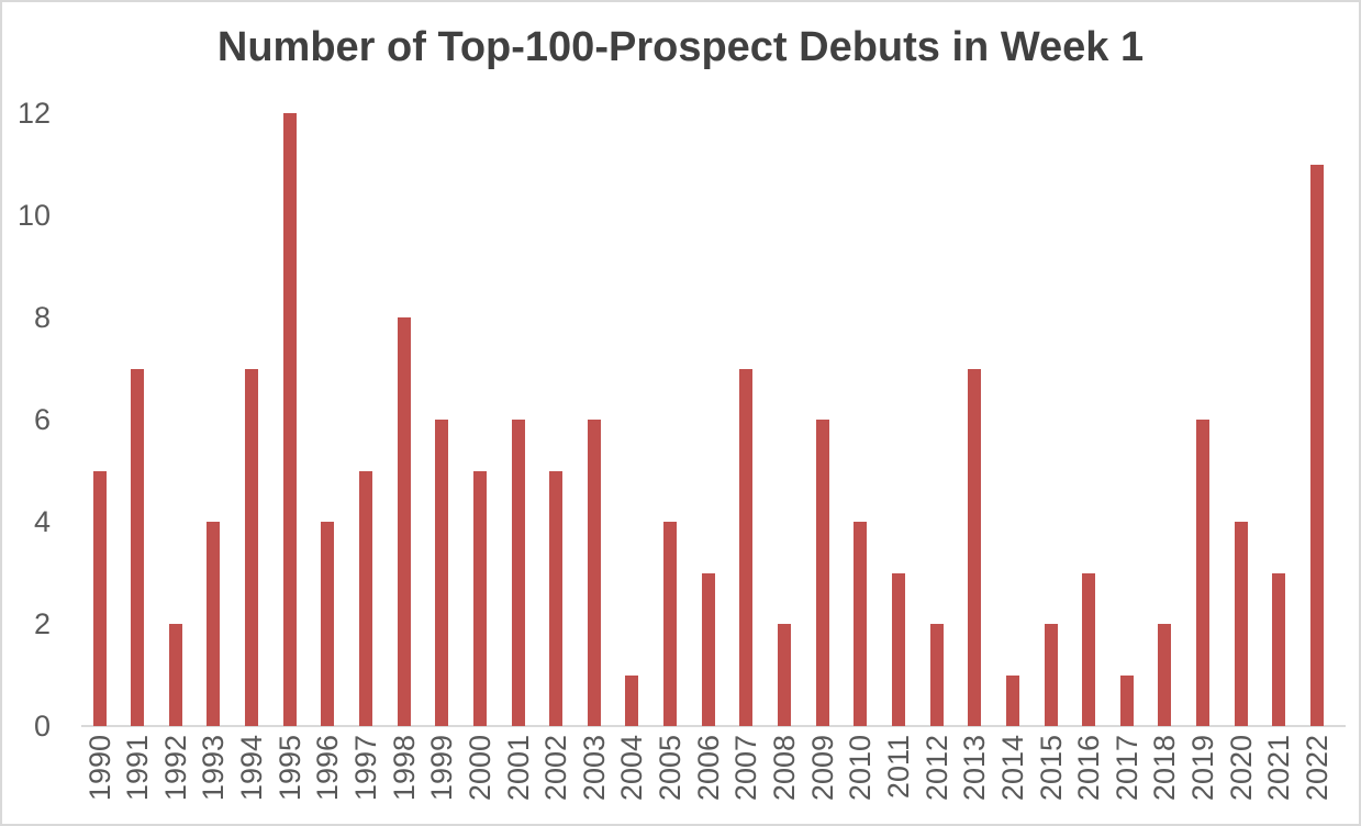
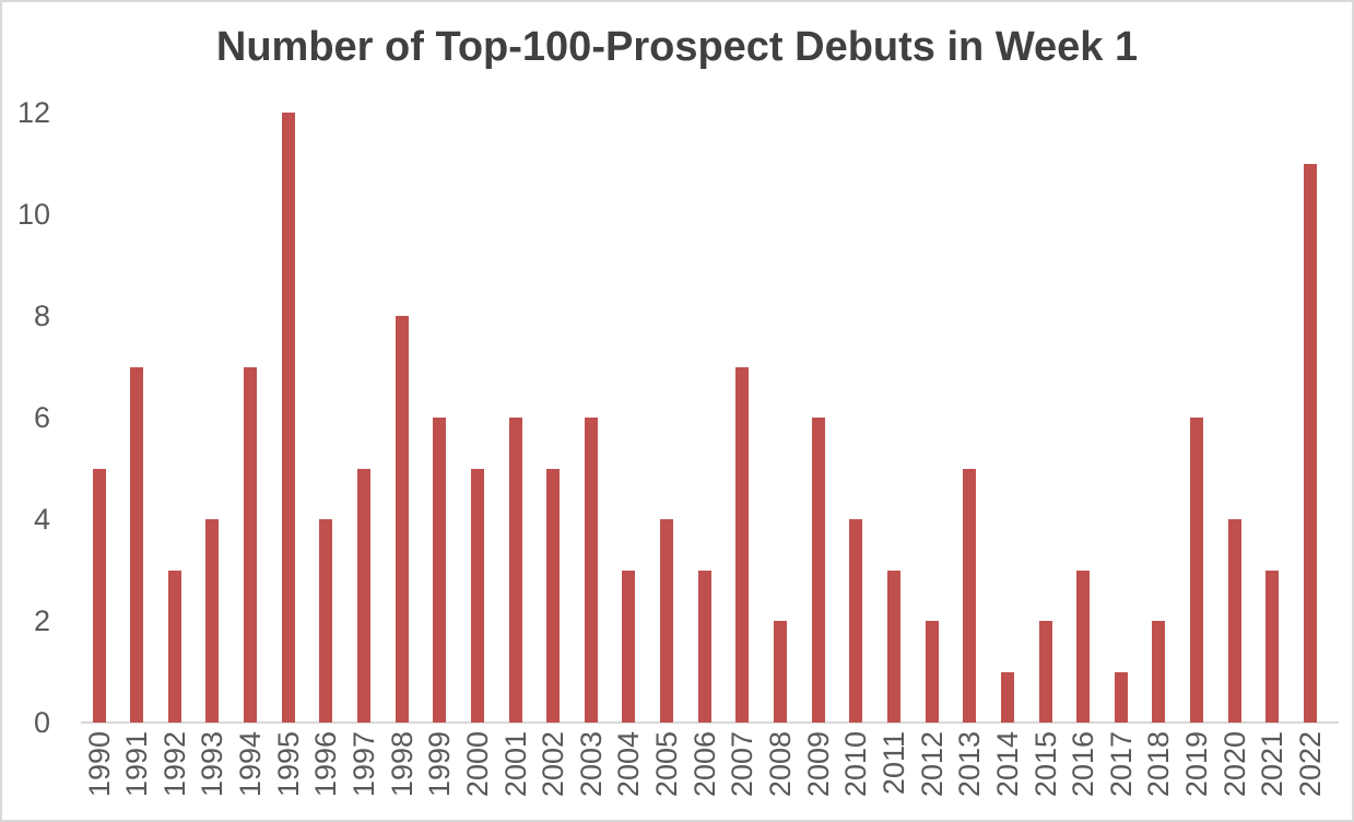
1992: 2 -> 3
2004: 1 -> 3
2013: 7 -> 5
